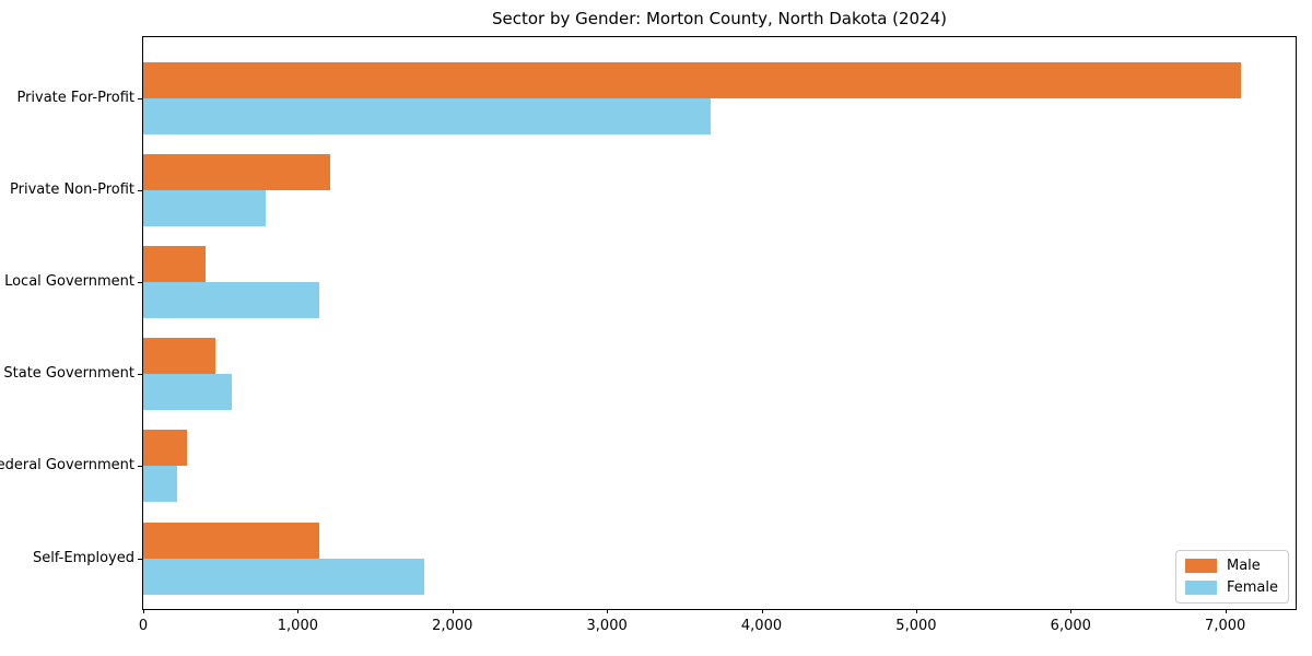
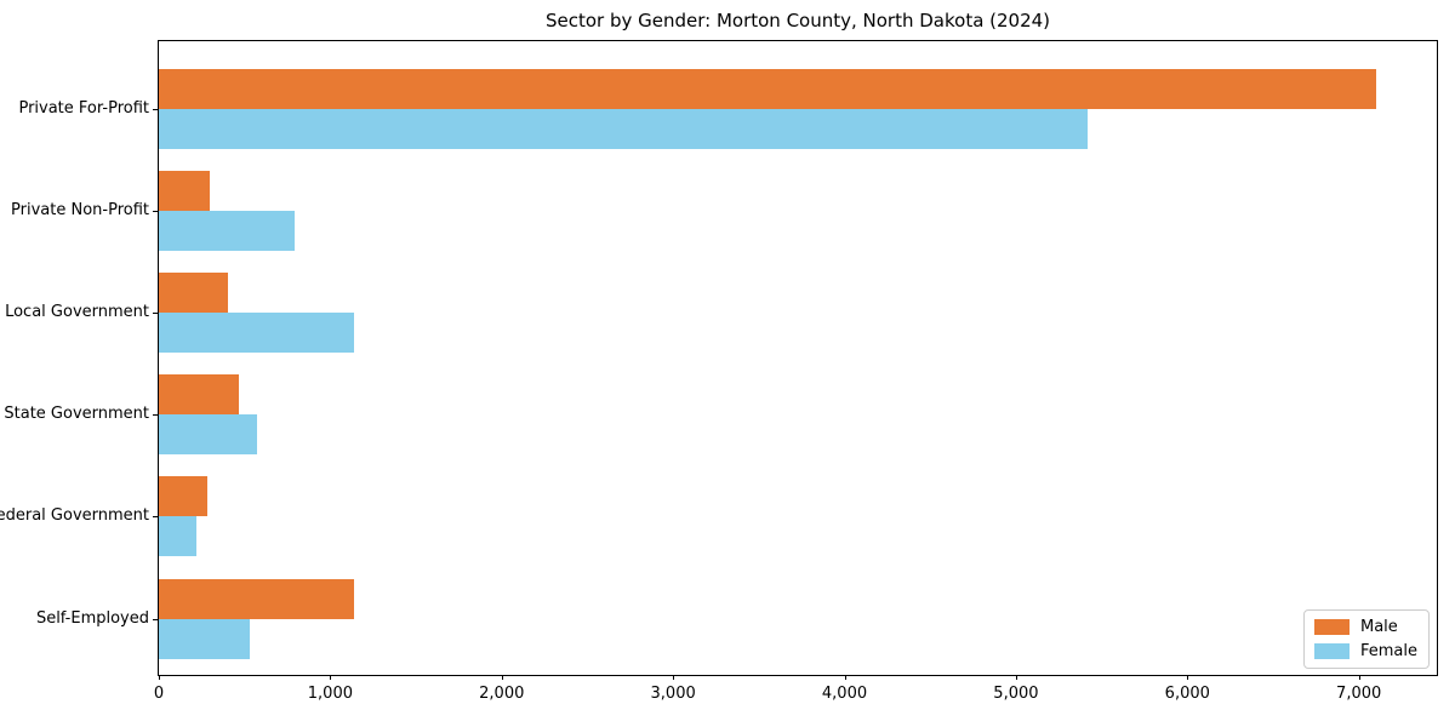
Female/Private For-Profit: 3670 -> 5420
Male/Private Non-Profit: 1210 -> 300
Female/Self-Employed: 1820 -> 530
